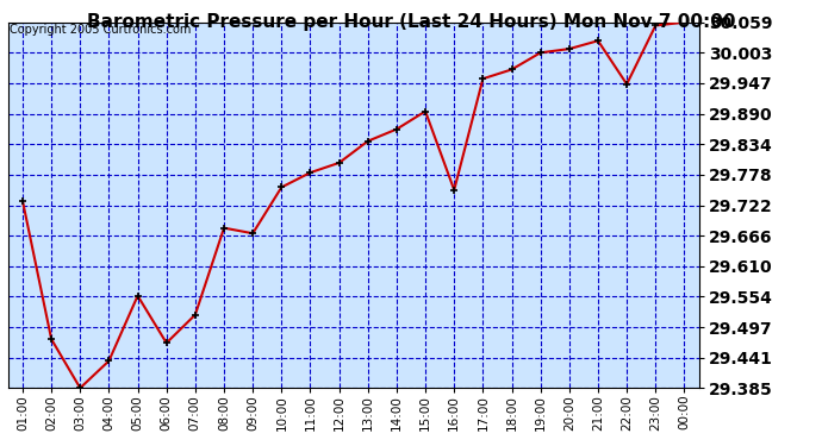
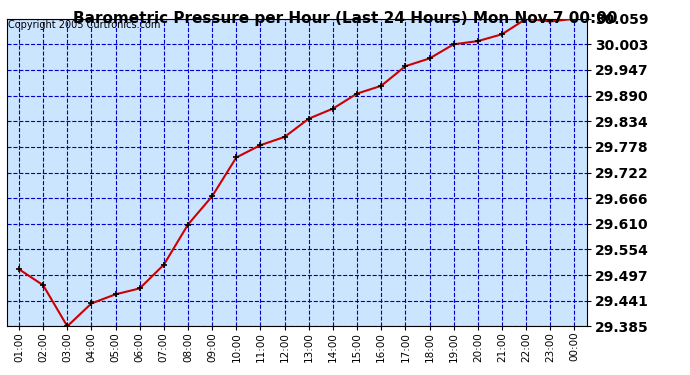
01:00: 29.730 -> 29.510
05:00: 29.555 -> 29.455
08:00: 29.680 -> 29.608
16:00: 29.750 -> 29.912
22:00: 29.945 -> 30.059
